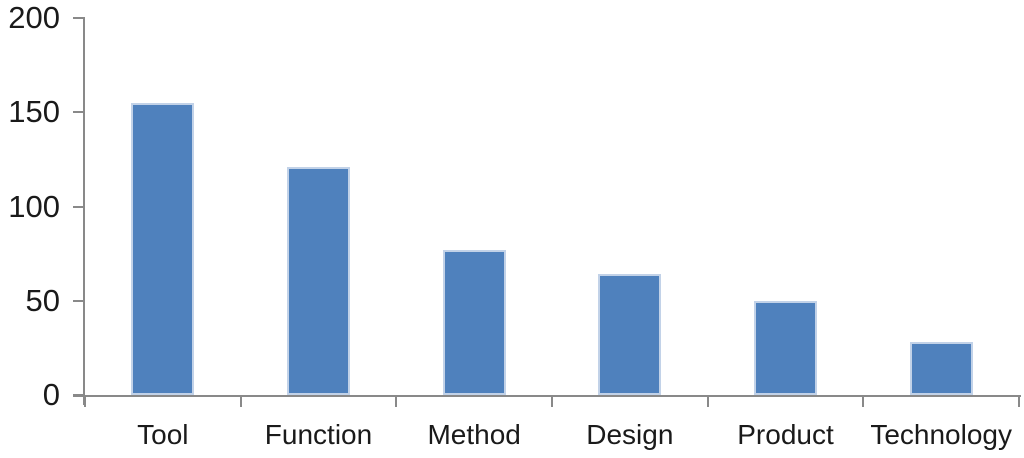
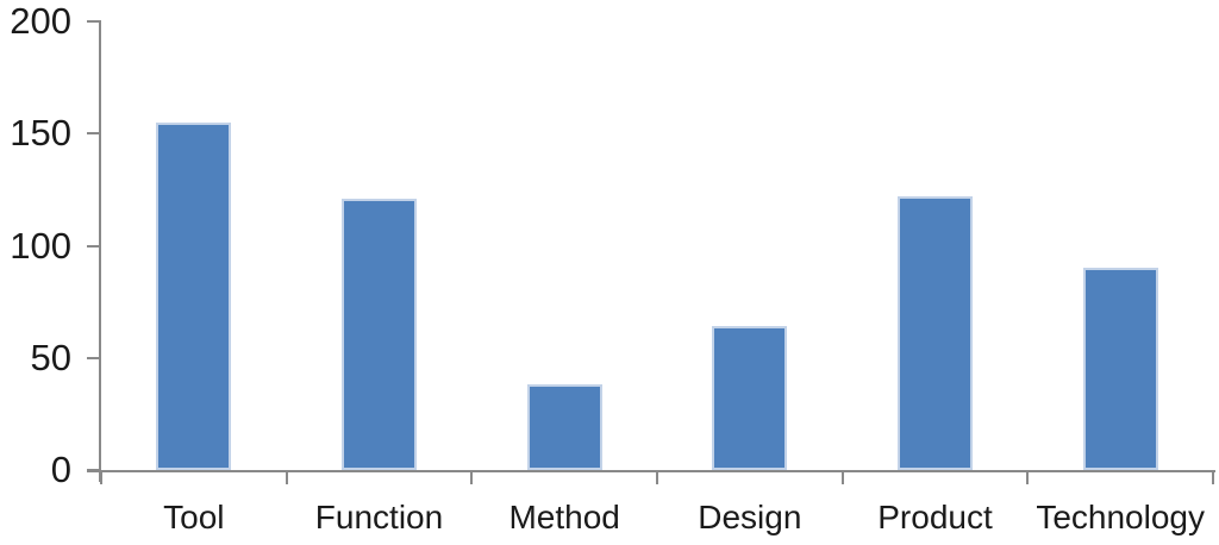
Method: 77 -> 38
Product: 50 -> 122
Technology: 28 -> 90
